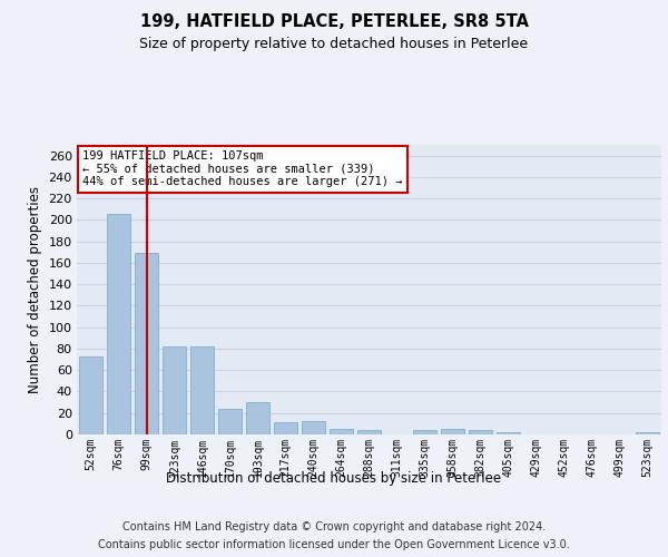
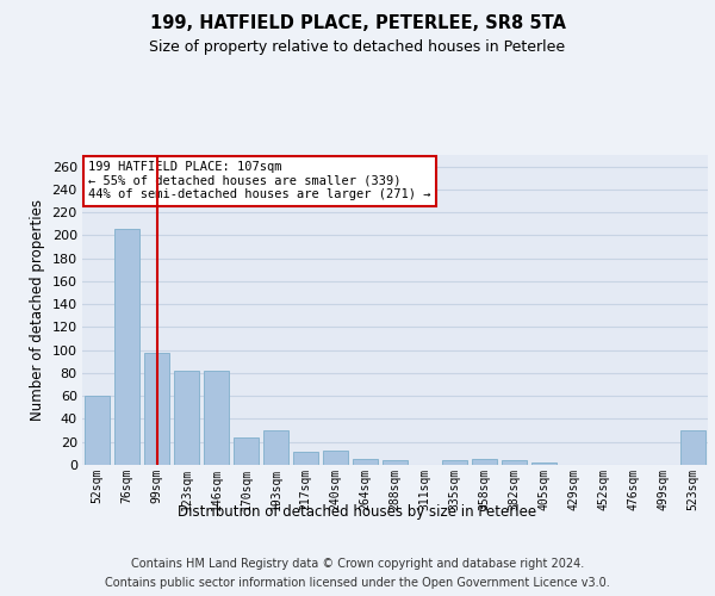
52sqm: 73 -> 60
99sqm: 169 -> 98
523sqm: 2 -> 30
